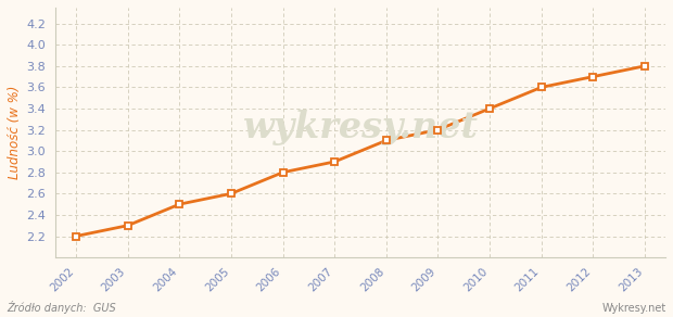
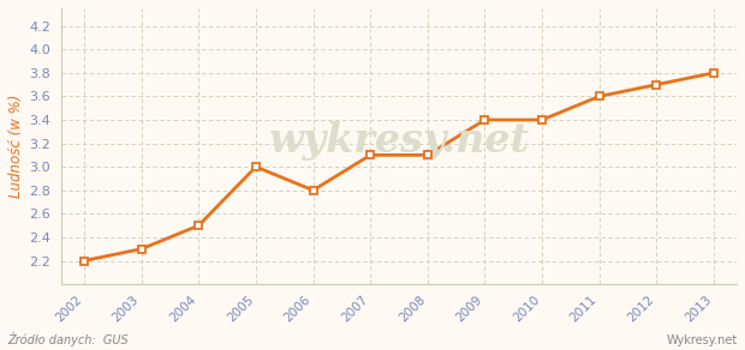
2005: 2.6 -> 3.0
2007: 2.9 -> 3.1
2009: 3.2 -> 3.4
